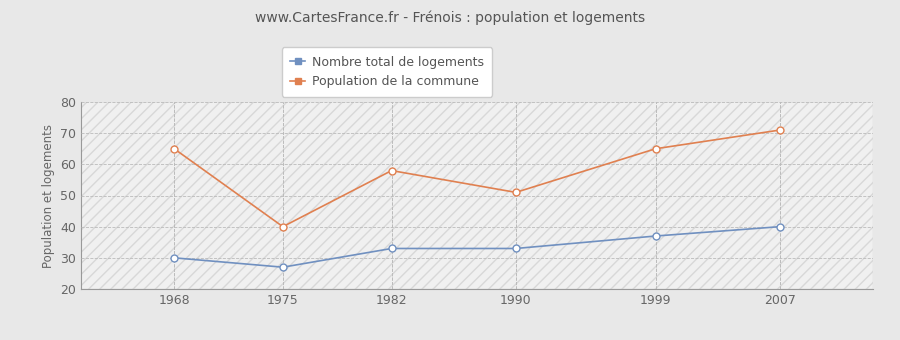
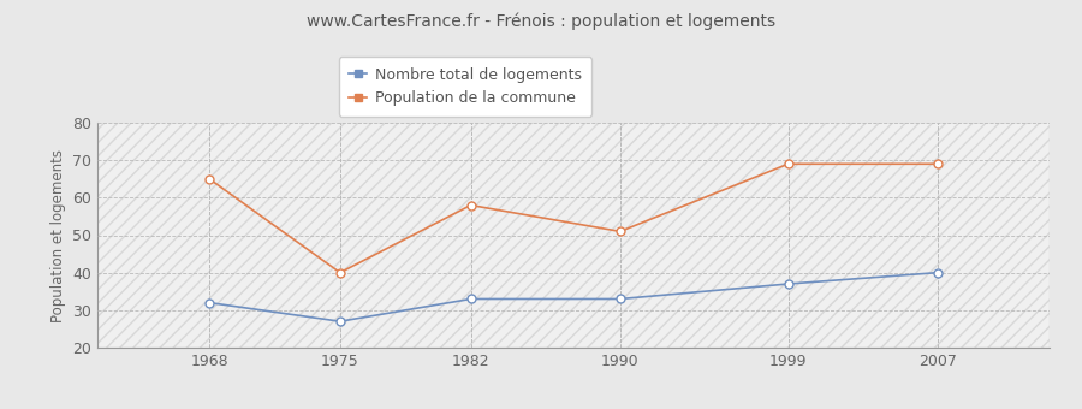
Nombre total de logements/1968: 30 -> 32
Population de la commune/1999: 65 -> 69
Population de la commune/2007: 71 -> 69
